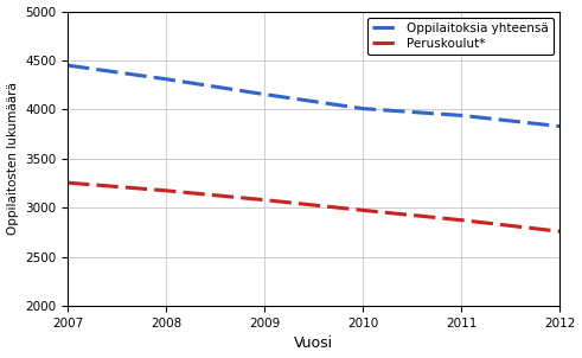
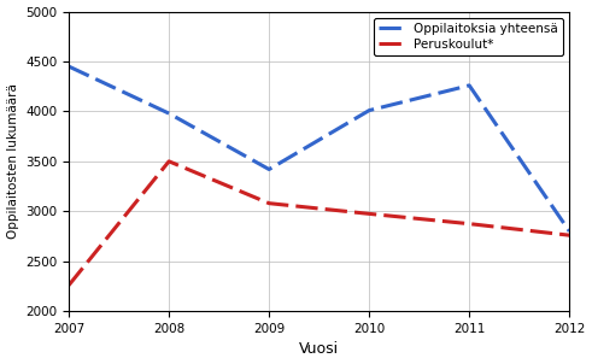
Peruskoulut*/2007: 3260 -> 2260
Oppilaitoksia yhteensä/2008: 4310 -> 3980
Peruskoulut*/2008: 3180 -> 3500
Oppilaitoksia yhteensä/2009: 4160 -> 3420
Oppilaitoksia yhteensä/2011: 3940 -> 4260
Oppilaitoksia yhteensä/2012: 3830 -> 2800
